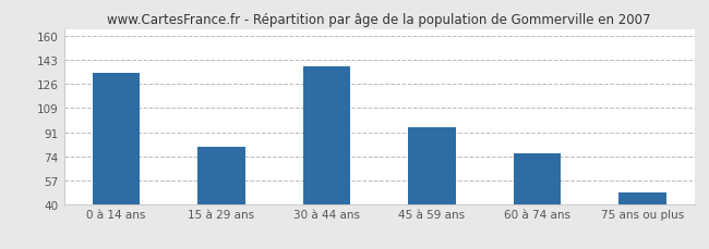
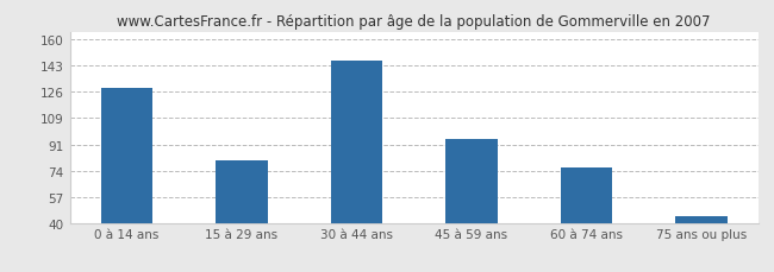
0 à 14 ans: 134 -> 128
30 à 44 ans: 138 -> 146
75 ans ou plus: 48 -> 44
